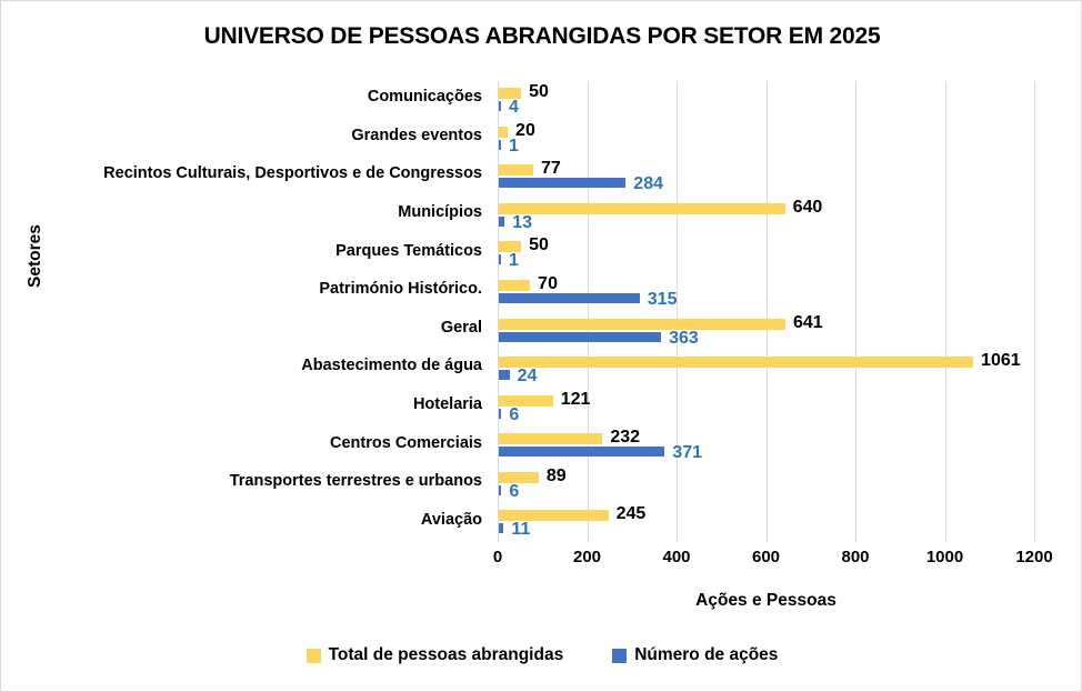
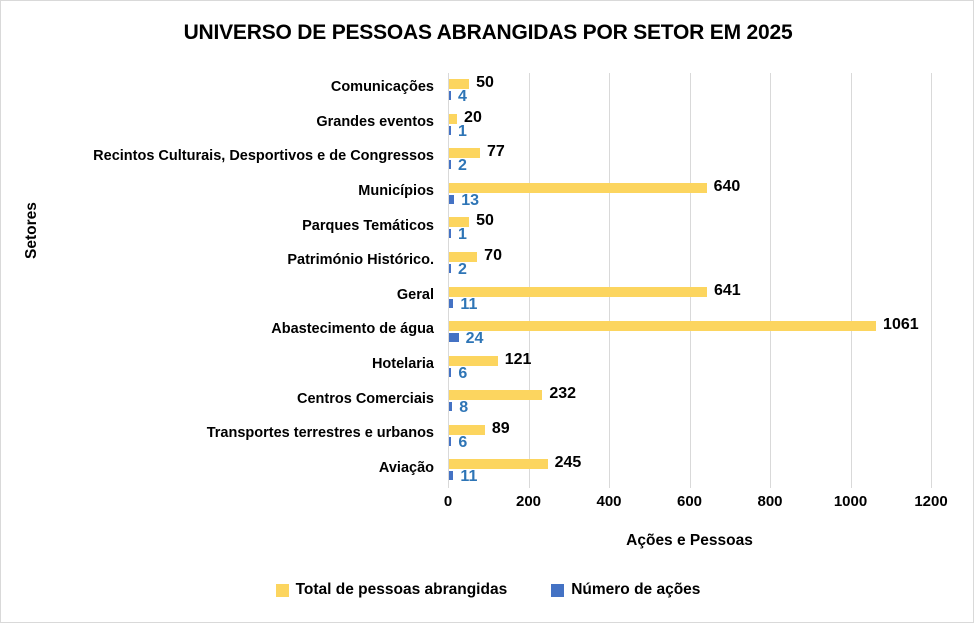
Número de ações/Recintos Culturais, Desportivos e de Congressos: 284 -> 2
Número de ações/Património Histórico.: 315 -> 2
Número de ações/Geral: 363 -> 11
Número de ações/Centros Comerciais: 371 -> 8
